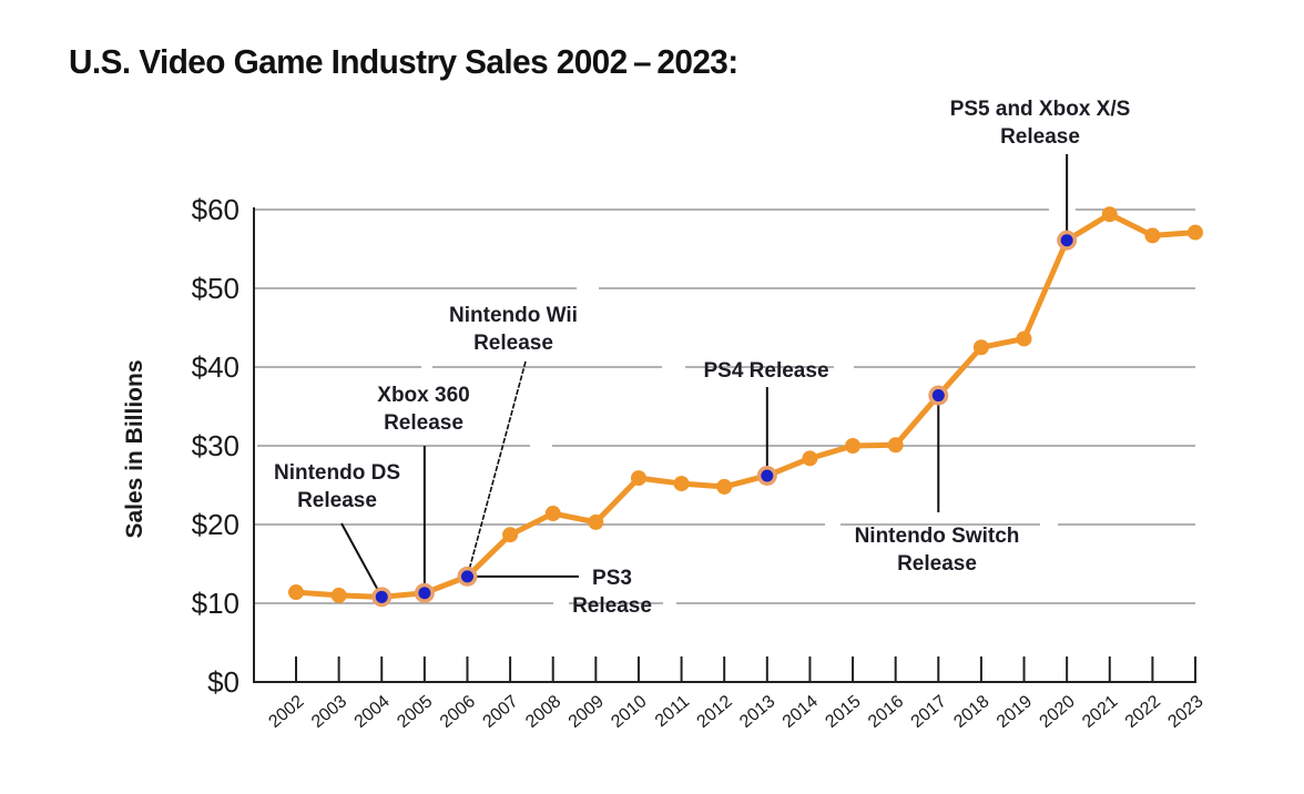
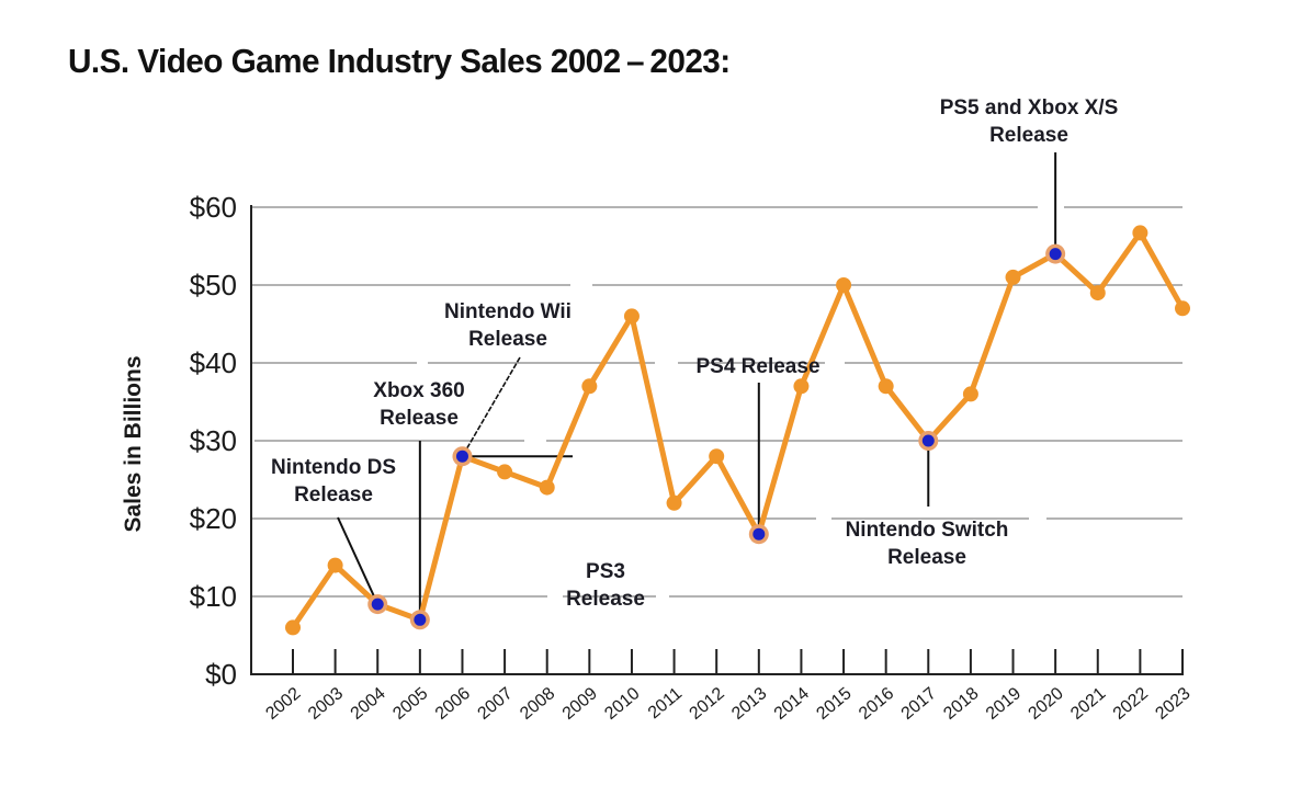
2002: $11 -> $6
2003: $11 -> $14
2004: $11 -> $9
2005: $11 -> $7
2006: $13 -> $28
2007: $19 -> $26
2008: $21 -> $24
2009: $20 -> $37
2010: $26 -> $46
2011: $25 -> $22
2012: $25 -> $28
2013: $26 -> $18
2014: $28 -> $37
2015: $30 -> $50
2016: $30 -> $37
2017: $36 -> $30
2018: $42 -> $36
2019: $44 -> $51
2020: $56 -> $54
2021: $59 -> $49
2023: $57 -> $47
